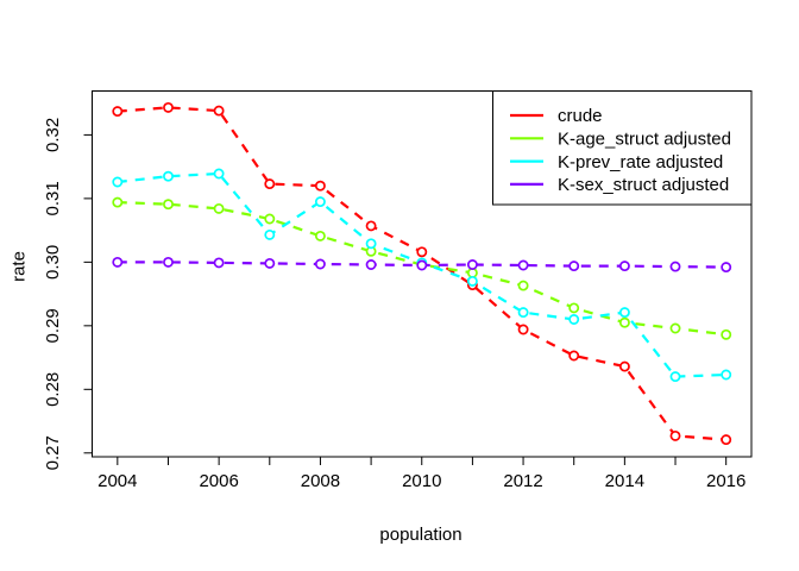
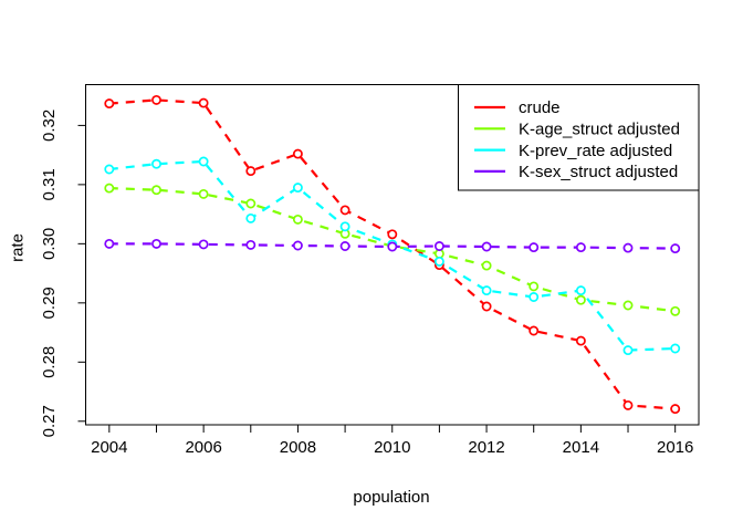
crude/2008: 0.312 -> 0.315
